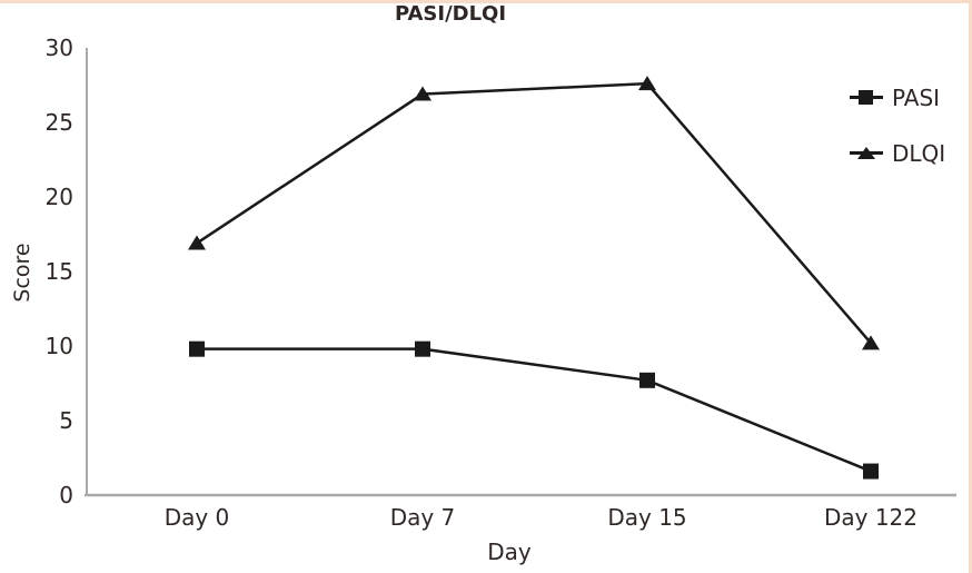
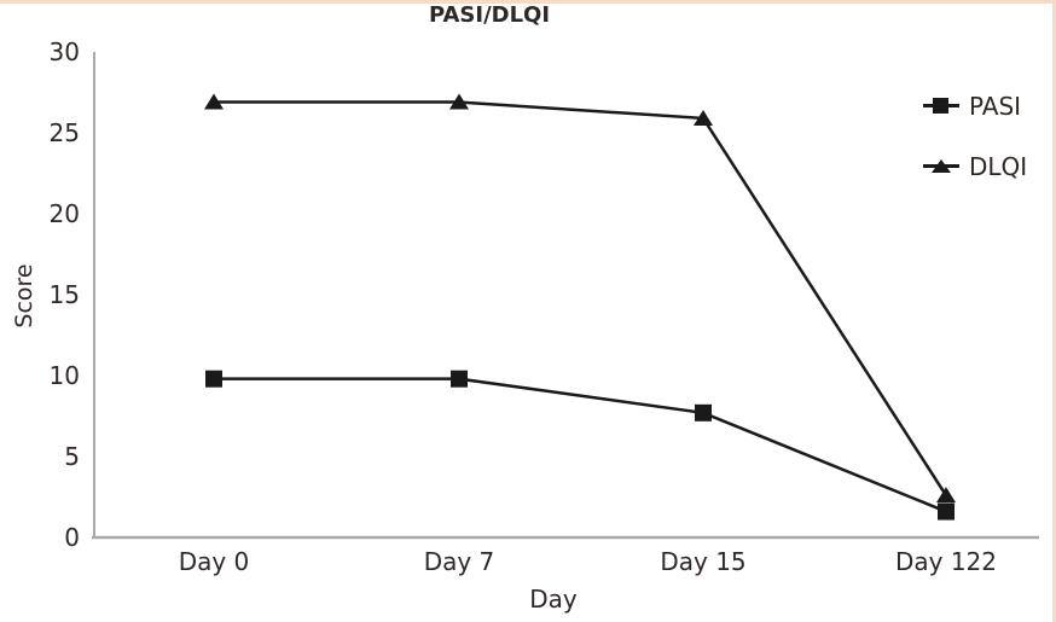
DLQI/Day 0: 16.9 -> 26.9
DLQI/Day 15: 27.6 -> 25.9
DLQI/Day 122: 10.2 -> 2.6
